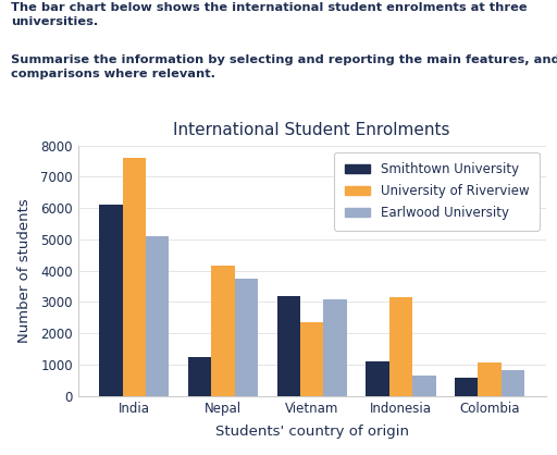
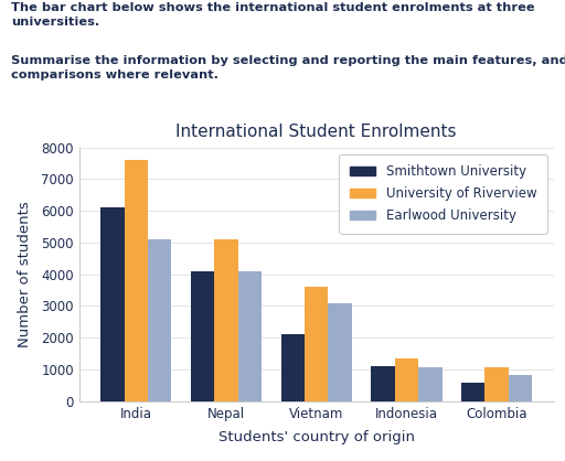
Smithtown University/Nepal: 1250 -> 4100
University of Riverview/Nepal: 4150 -> 5100
Earlwood University/Nepal: 3750 -> 4100
Smithtown University/Vietnam: 3200 -> 2100
University of Riverview/Vietnam: 2350 -> 3600
University of Riverview/Indonesia: 3150 -> 1350
Earlwood University/Indonesia: 650 -> 1080
